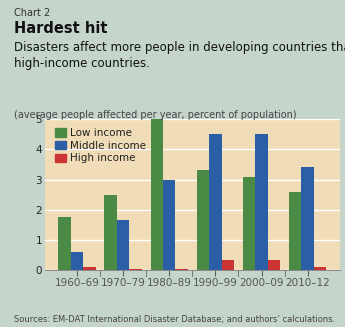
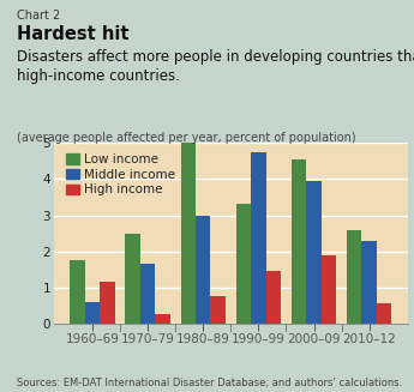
High income/1960–69: 0.10 -> 1.15
High income/1970–79: 0.02 -> 0.25
High income/1980–89: 0.02 -> 0.75
Middle income/1990–99: 4.50 -> 4.75
High income/1990–99: 0.32 -> 1.45
Low income/2000–09: 3.10 -> 4.55
Middle income/2000–09: 4.50 -> 3.95
High income/2000–09: 0.32 -> 1.90
Middle income/2010–12: 3.40 -> 2.30
High income/2010–12: 0.10 -> 0.55
